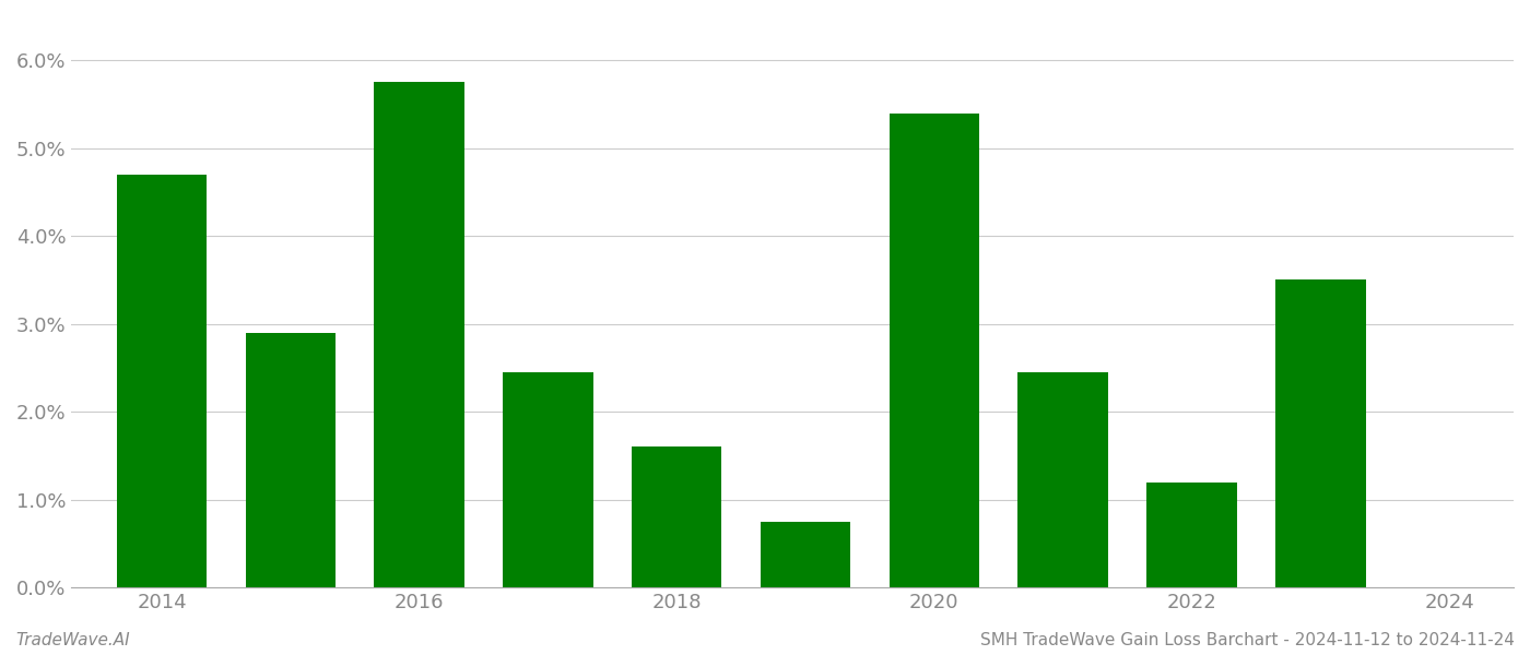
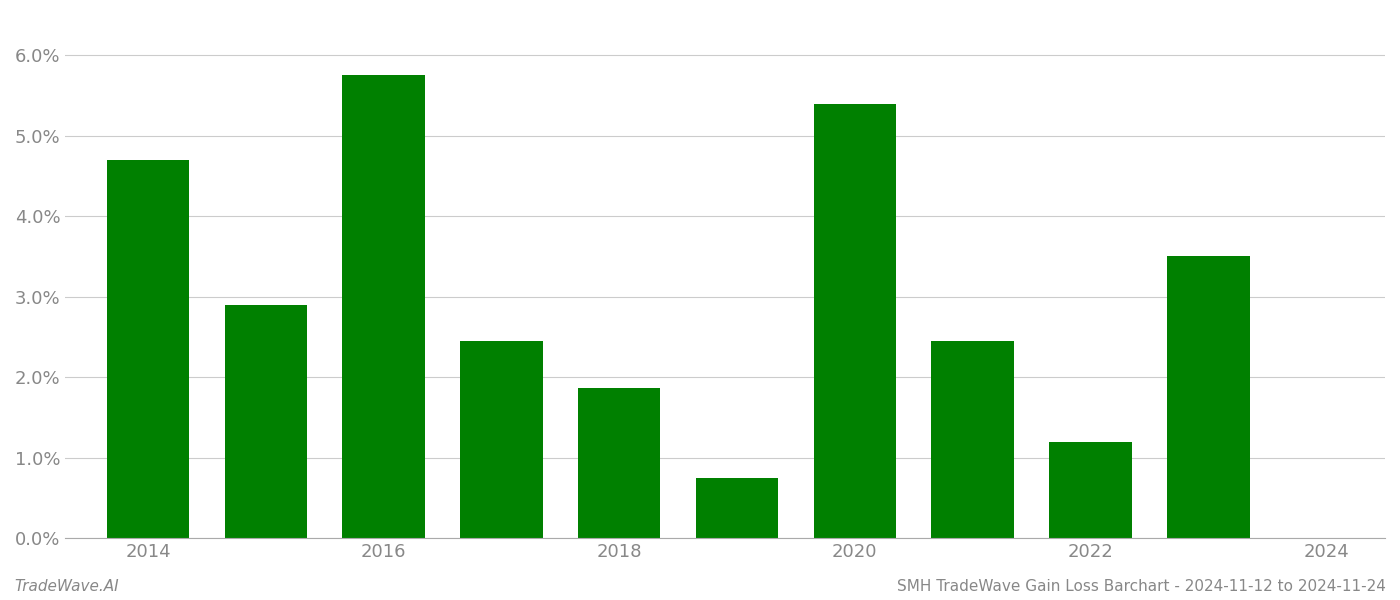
2018: 1.60% -> 1.86%
